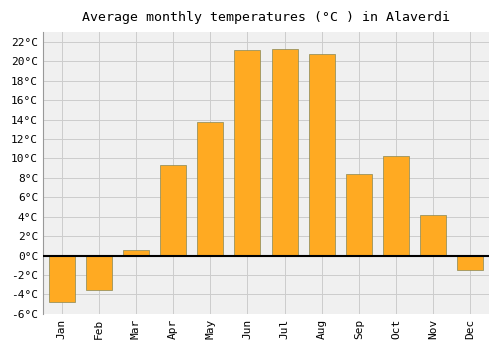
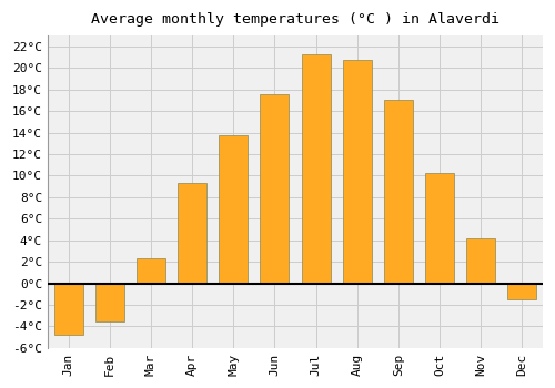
Mar: 0.6°C -> 2.3°C
Jun: 21.2°C -> 17.6°C
Sep: 8.4°C -> 17.0°C
